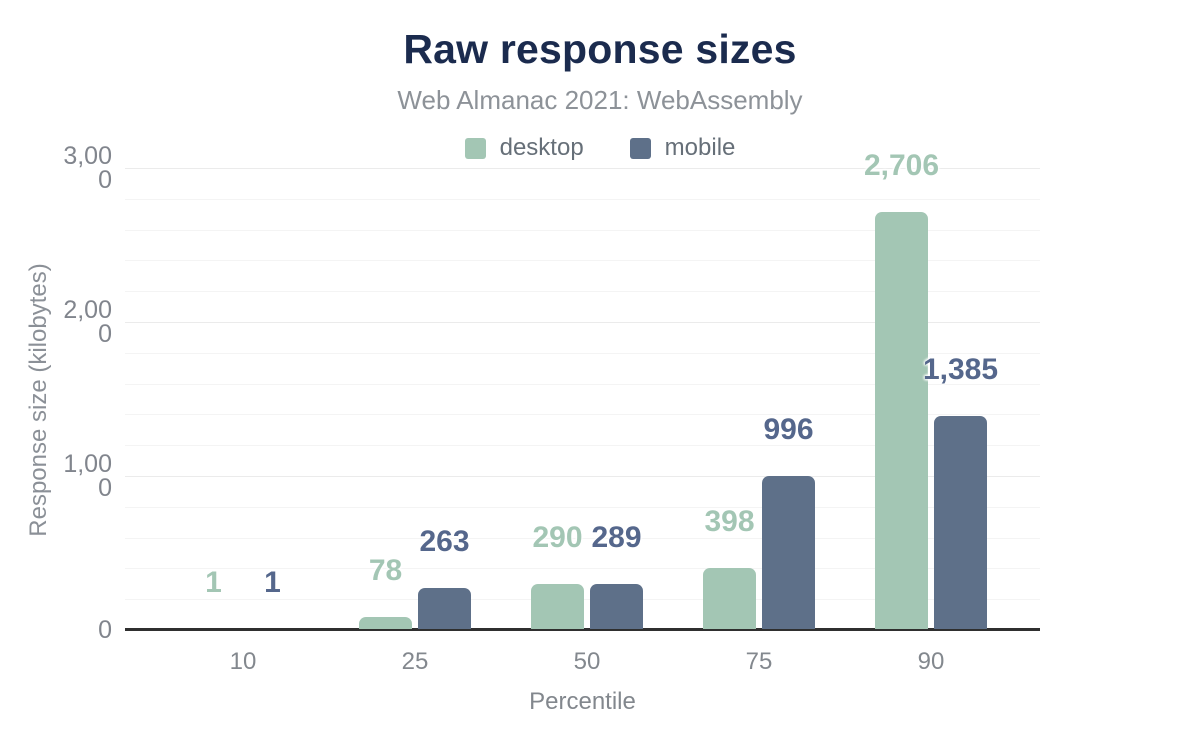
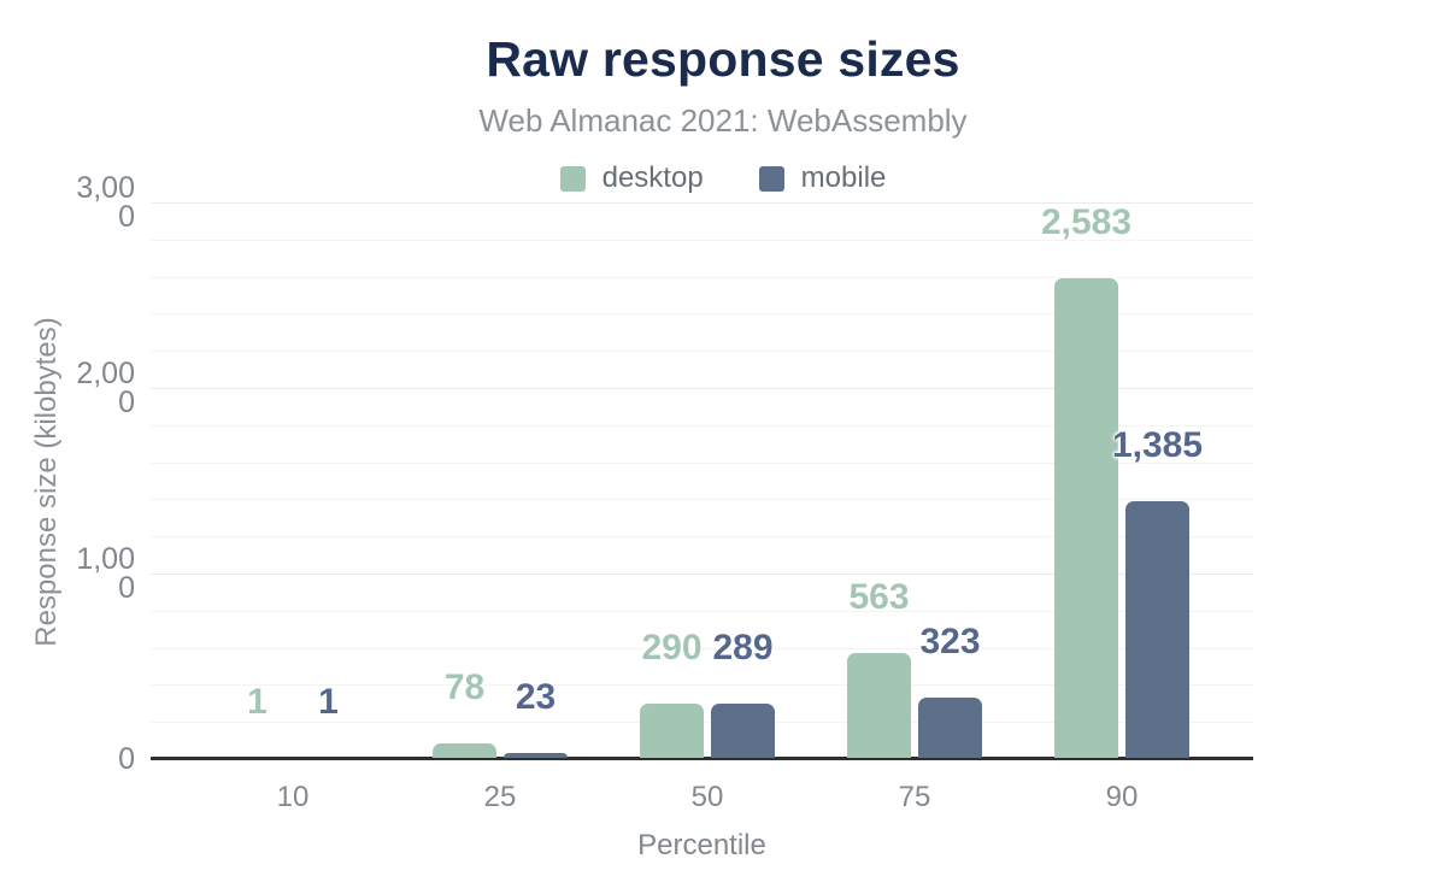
mobile/25: 263 -> 23
desktop/75: 398 -> 563
mobile/75: 996 -> 323
desktop/90: 2,706 -> 2,583
